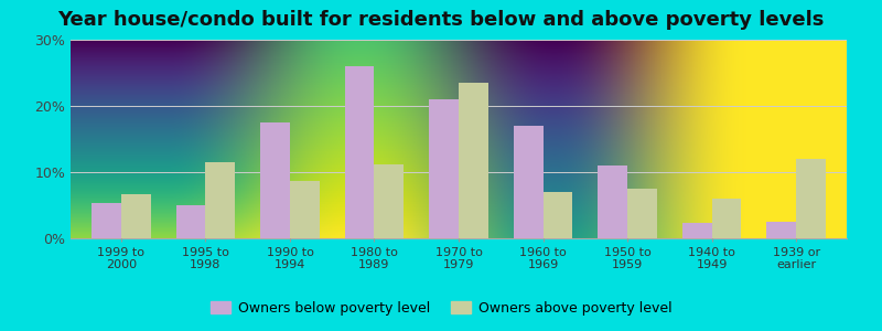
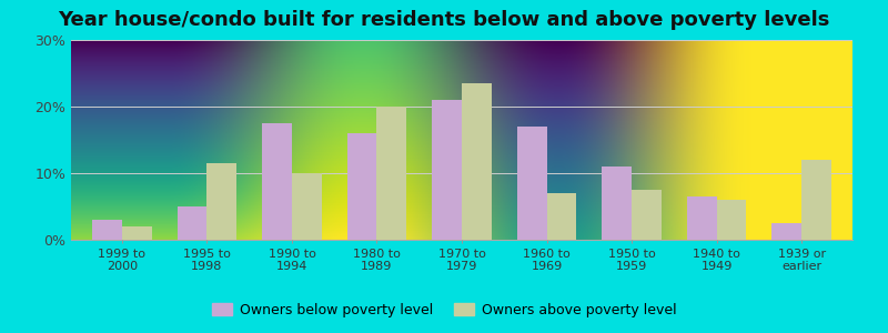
Owners below poverty level/1999 to 2000: 5.4% -> 3.0%
Owners above poverty level/1999 to 2000: 6.6% -> 2.0%
Owners above poverty level/1990 to 1994: 8.6% -> 10.0%
Owners below poverty level/1980 to 1989: 26.0% -> 16.0%
Owners above poverty level/1980 to 1989: 11.2% -> 20.0%
Owners below poverty level/1940 to 1949: 2.4% -> 6.5%
